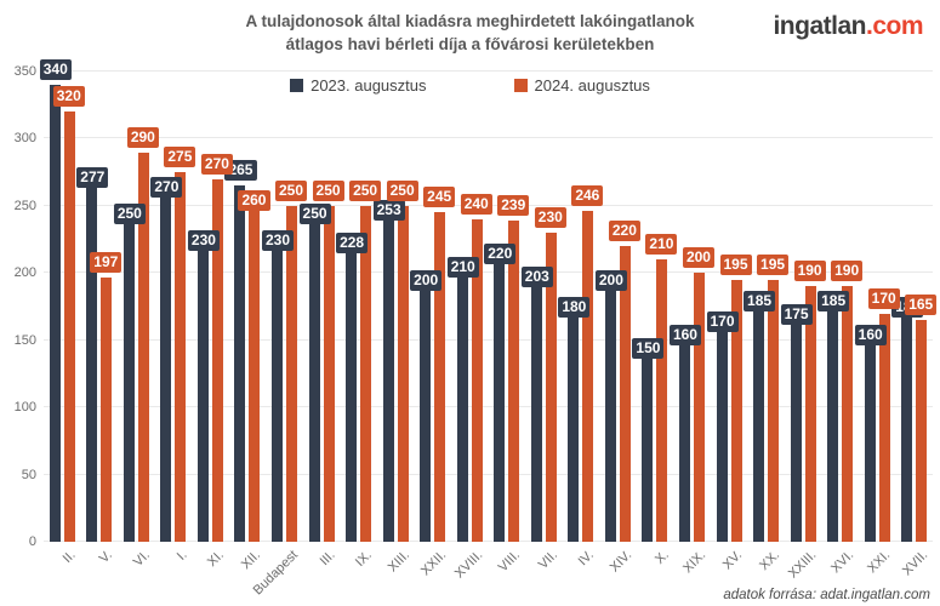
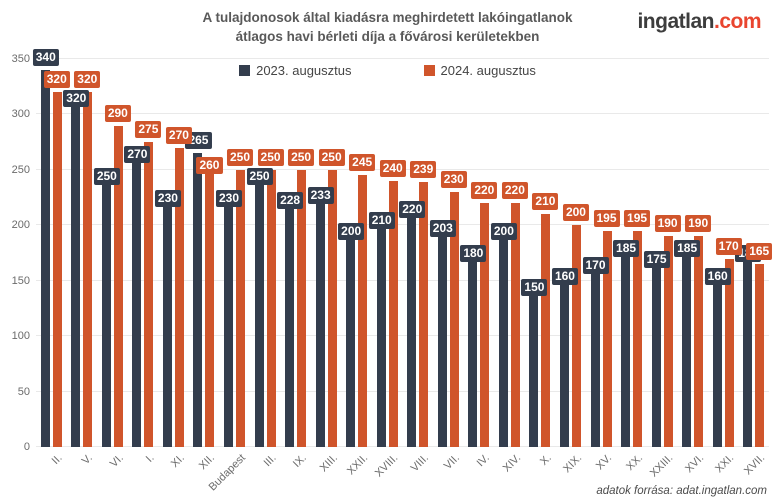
2023. augusztus/V.: 277 -> 320
2024. augusztus/V.: 197 -> 320
2023. augusztus/XIII.: 253 -> 233
2024. augusztus/IV.: 246 -> 220
